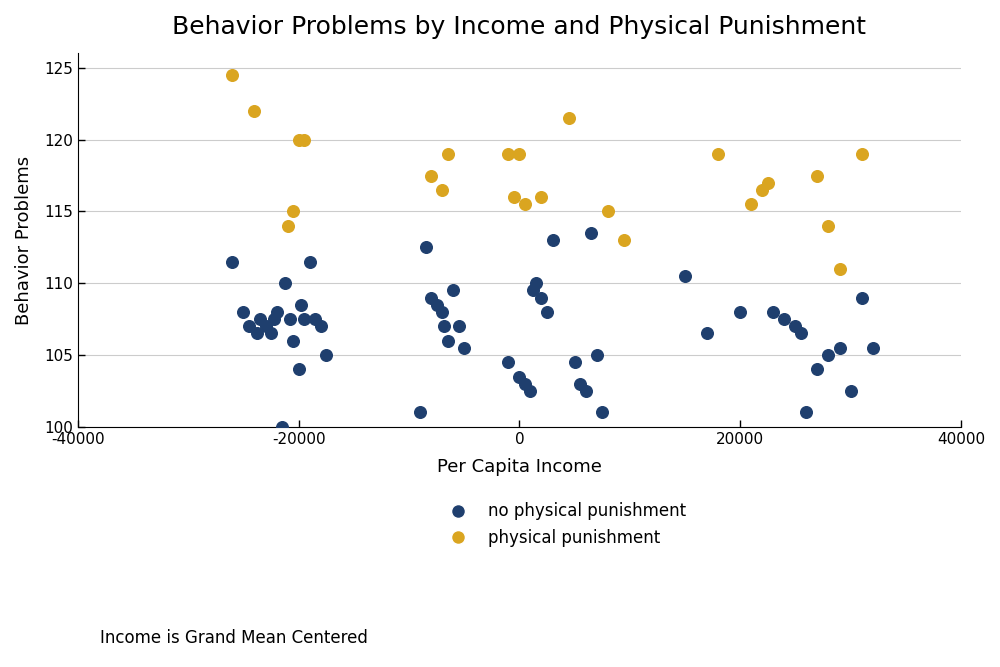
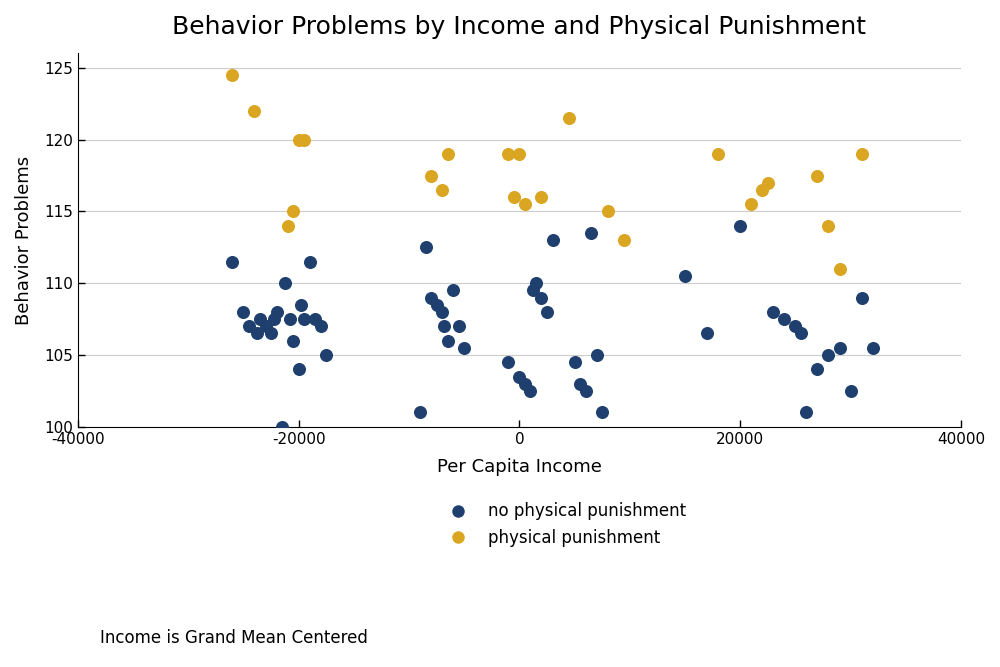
no physical punishment/20000: 108.0 -> 114.0
